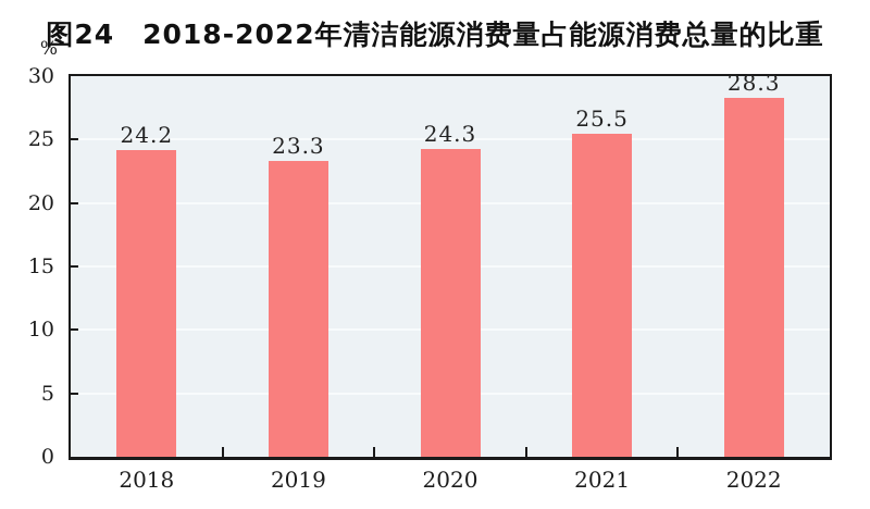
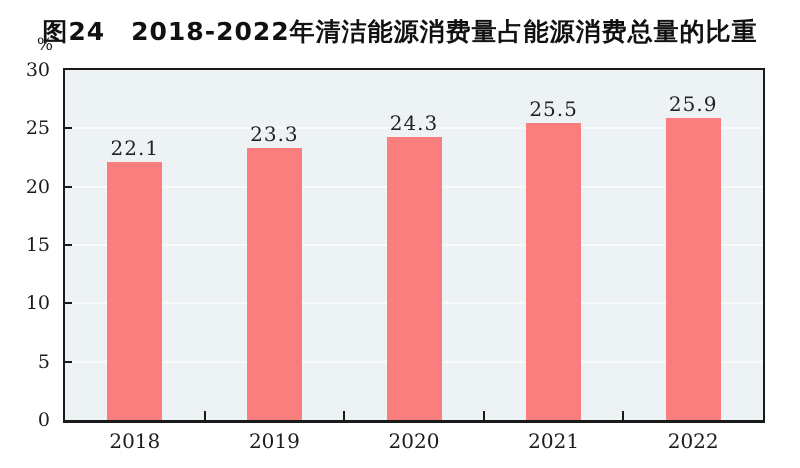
2018: 24.2 -> 22.1
2022: 28.3 -> 25.9
